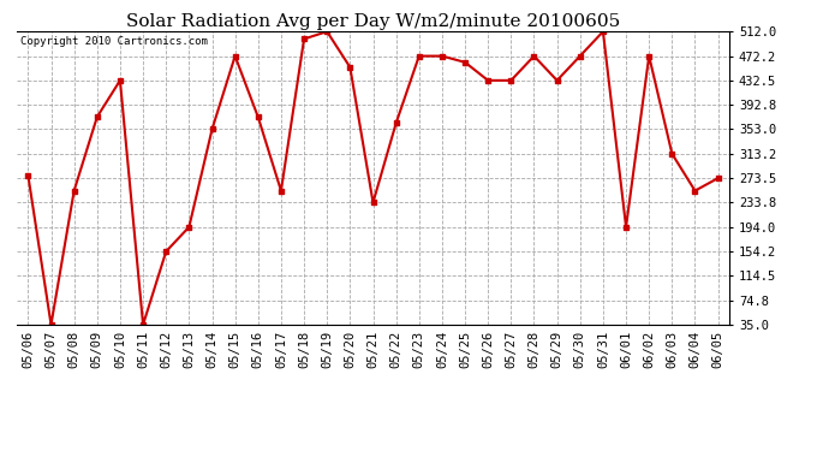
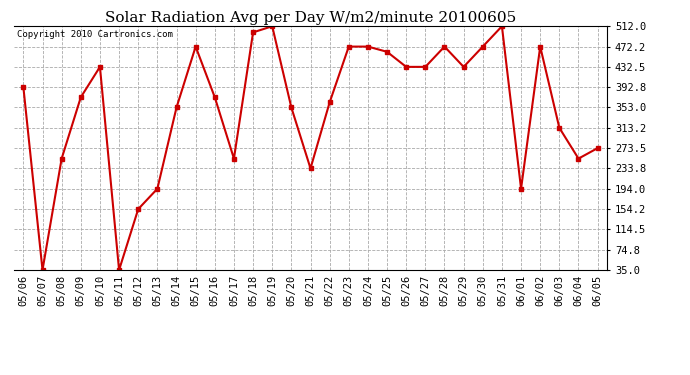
05/06: 278 -> 393
05/20: 454 -> 353
